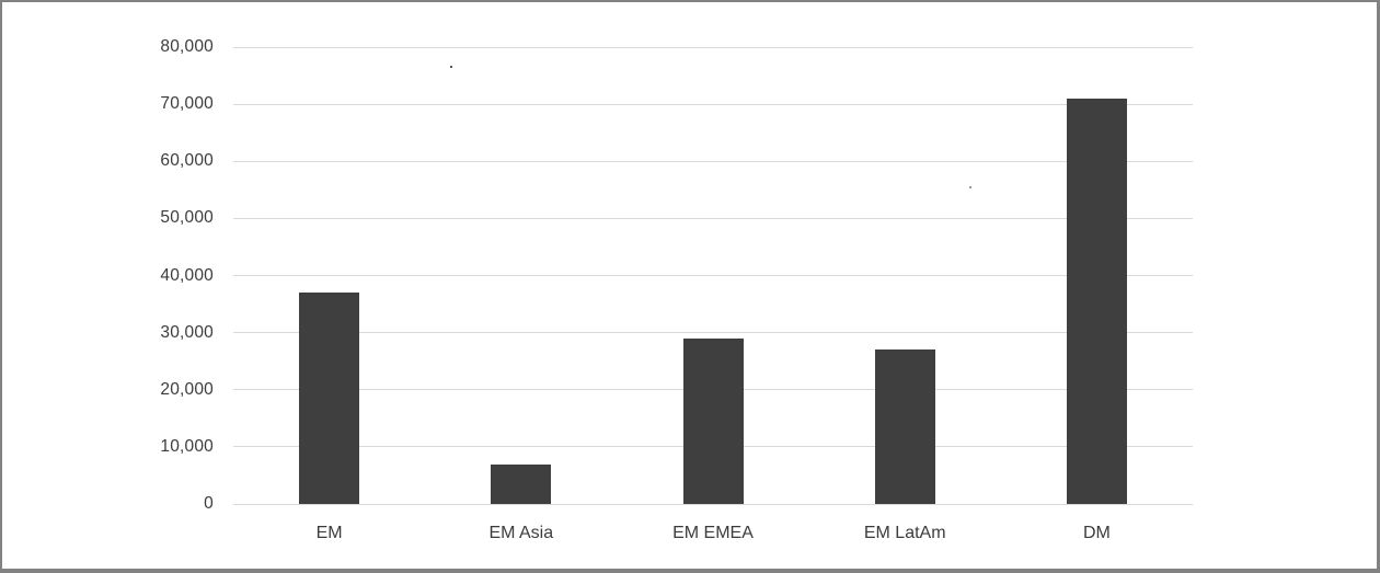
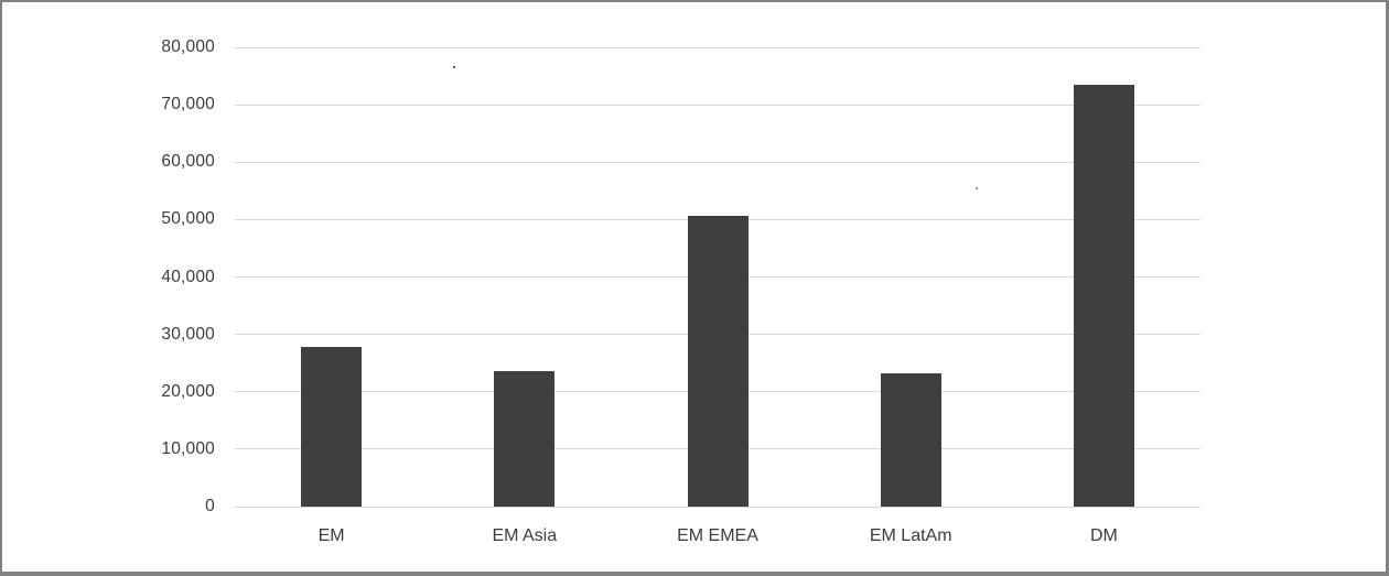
EM: 37000 -> 28000
EM Asia: 7000 -> 24000
EM EMEA: 29000 -> 51000
EM LatAm: 27000 -> 23000
DM: 71000 -> 74000
